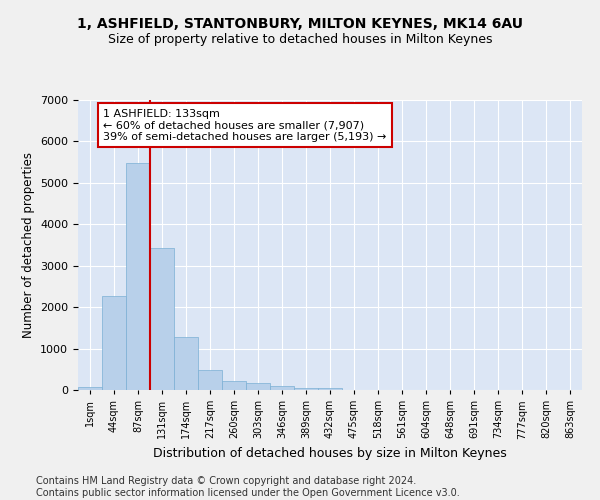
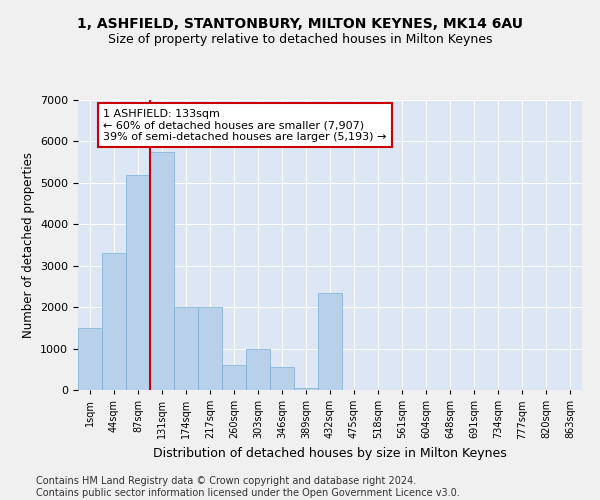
1sqm: 70 -> 1500
44sqm: 2270 -> 3300
87sqm: 5480 -> 5200
131sqm: 3420 -> 5750
174sqm: 1290 -> 2000
217sqm: 490 -> 2000
260sqm: 210 -> 600
303sqm: 160 -> 1000
346sqm: 100 -> 550
432sqm: 50 -> 2350
